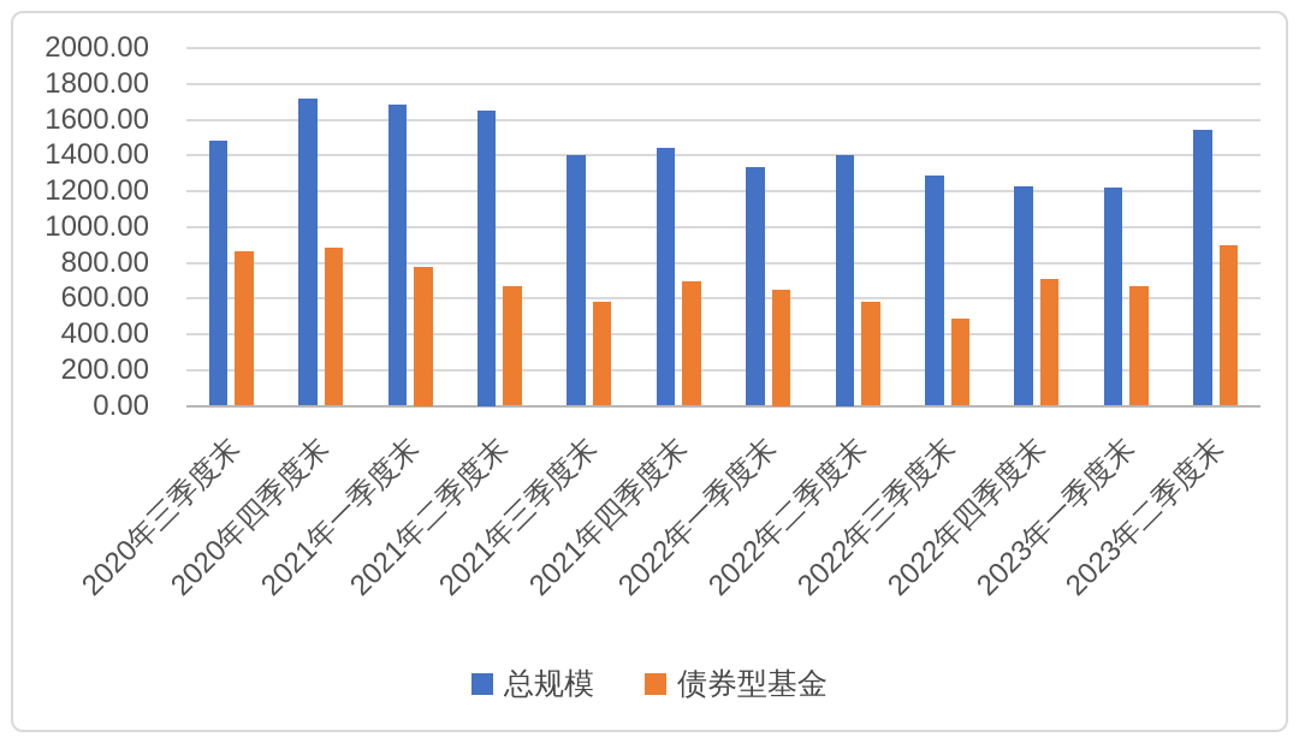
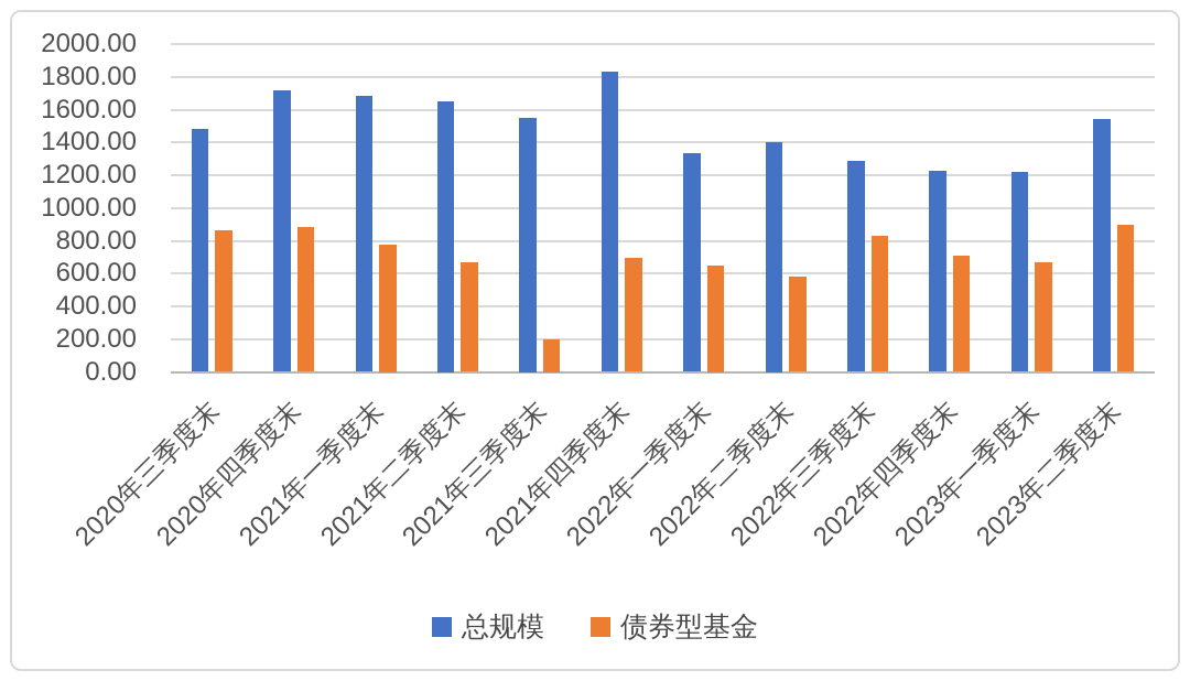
总规模/2021年三季度末: 1400 -> 1550
债券型基金/2021年三季度末: 580 -> 200
总规模/2021年四季度末: 1440 -> 1830
债券型基金/2022年三季度末: 490 -> 830
